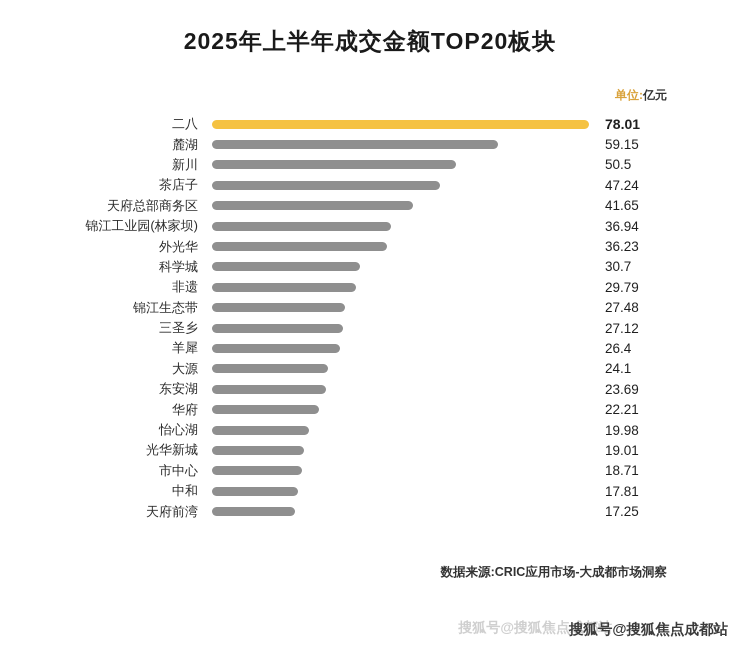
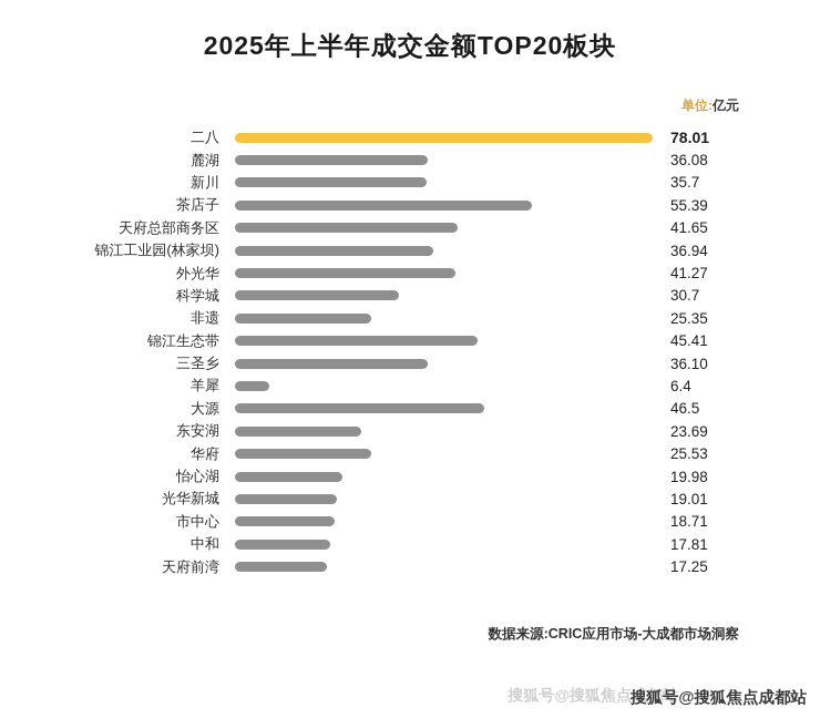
麓湖: 59.15 -> 36.08
新川: 50.5 -> 35.7
茶店子: 47.24 -> 55.39
外光华: 36.23 -> 41.27
非遗: 29.79 -> 25.35
锦江生态带: 27.48 -> 45.41
三圣乡: 27.12 -> 36.10
羊犀: 26.4 -> 6.4
大源: 24.1 -> 46.5
华府: 22.21 -> 25.53
